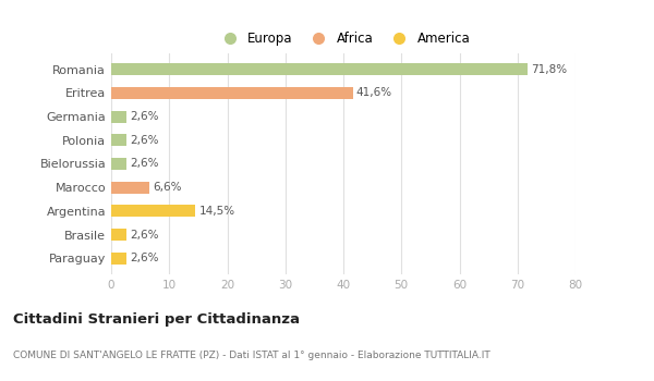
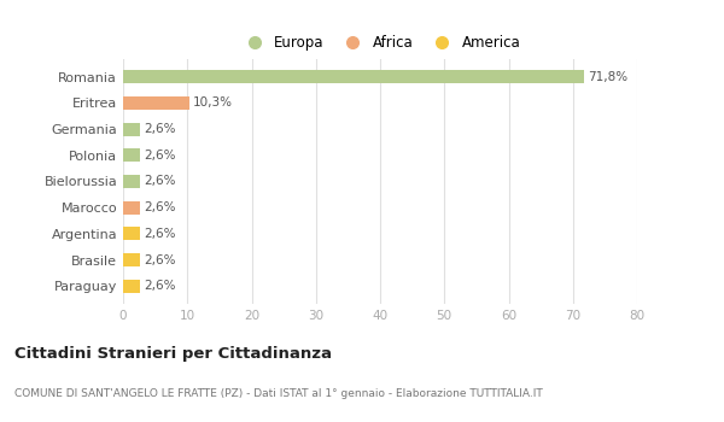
Eritrea: 41,6% -> 10,3%
Marocco: 6,6% -> 2,6%
Argentina: 14,5% -> 2,6%
